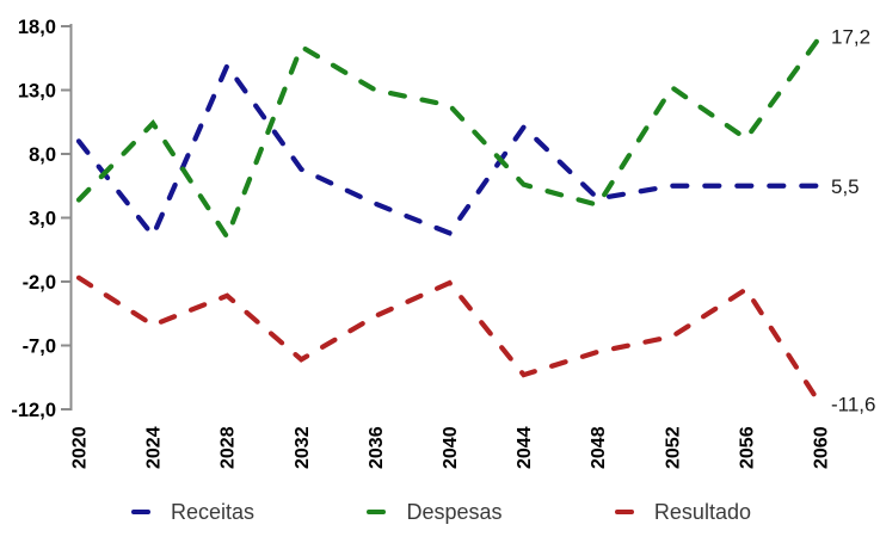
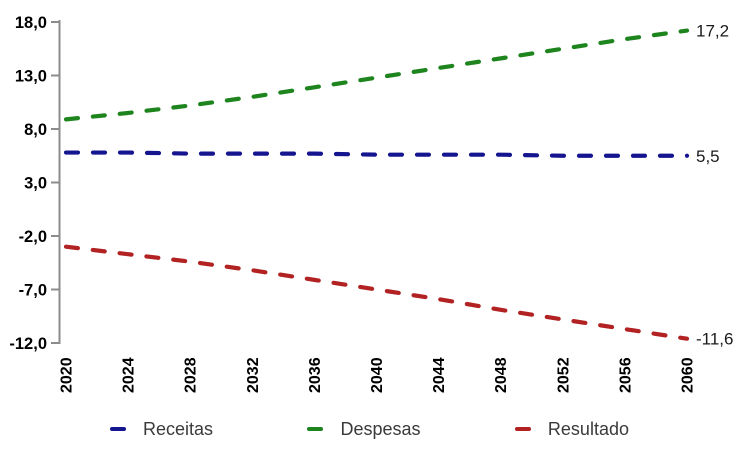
Receitas/2020: 9,0 -> 5,8
Despesas/2020: 4,4 -> 8,9
Resultado/2020: -1,7 -> -3,0
Receitas/2024: 1,6 -> 5,8
Despesas/2024: 10,4 -> 9,5
Resultado/2024: -5,4 -> -3,7
Receitas/2028: 14,9 -> 5,7
Despesas/2028: 1,5 -> 10,2
Resultado/2028: -3,1 -> -4,4
Receitas/2032: 6,8 -> 5,7
Despesas/2032: 16,4 -> 11,0
Resultado/2032: -8,1 -> -5,2
Receitas/2036: 4,1 -> 5,7
Despesas/2036: 13,0 -> 11,9
Resultado/2036: -4,7 -> -6,1
Receitas/2040: 1,8 -> 5,6
Despesas/2040: 11,8 -> 12,8
Resultado/2040: -2,1 -> -7,0
Receitas/2044: 10,1 -> 5,6
Despesas/2044: 5,6 -> 13,7
Resultado/2044: -9,3 -> -7,9
Receitas/2048: 4,5 -> 5,6
Despesas/2048: 4,0 -> 14,6
Resultado/2048: -7,5 -> -8,9
Despesas/2052: 13,2 -> 15,5
Resultado/2052: -6,3 -> -9,8
Despesas/2056: 9,2 -> 16,4
Resultado/2056: -2,6 -> -10,7
